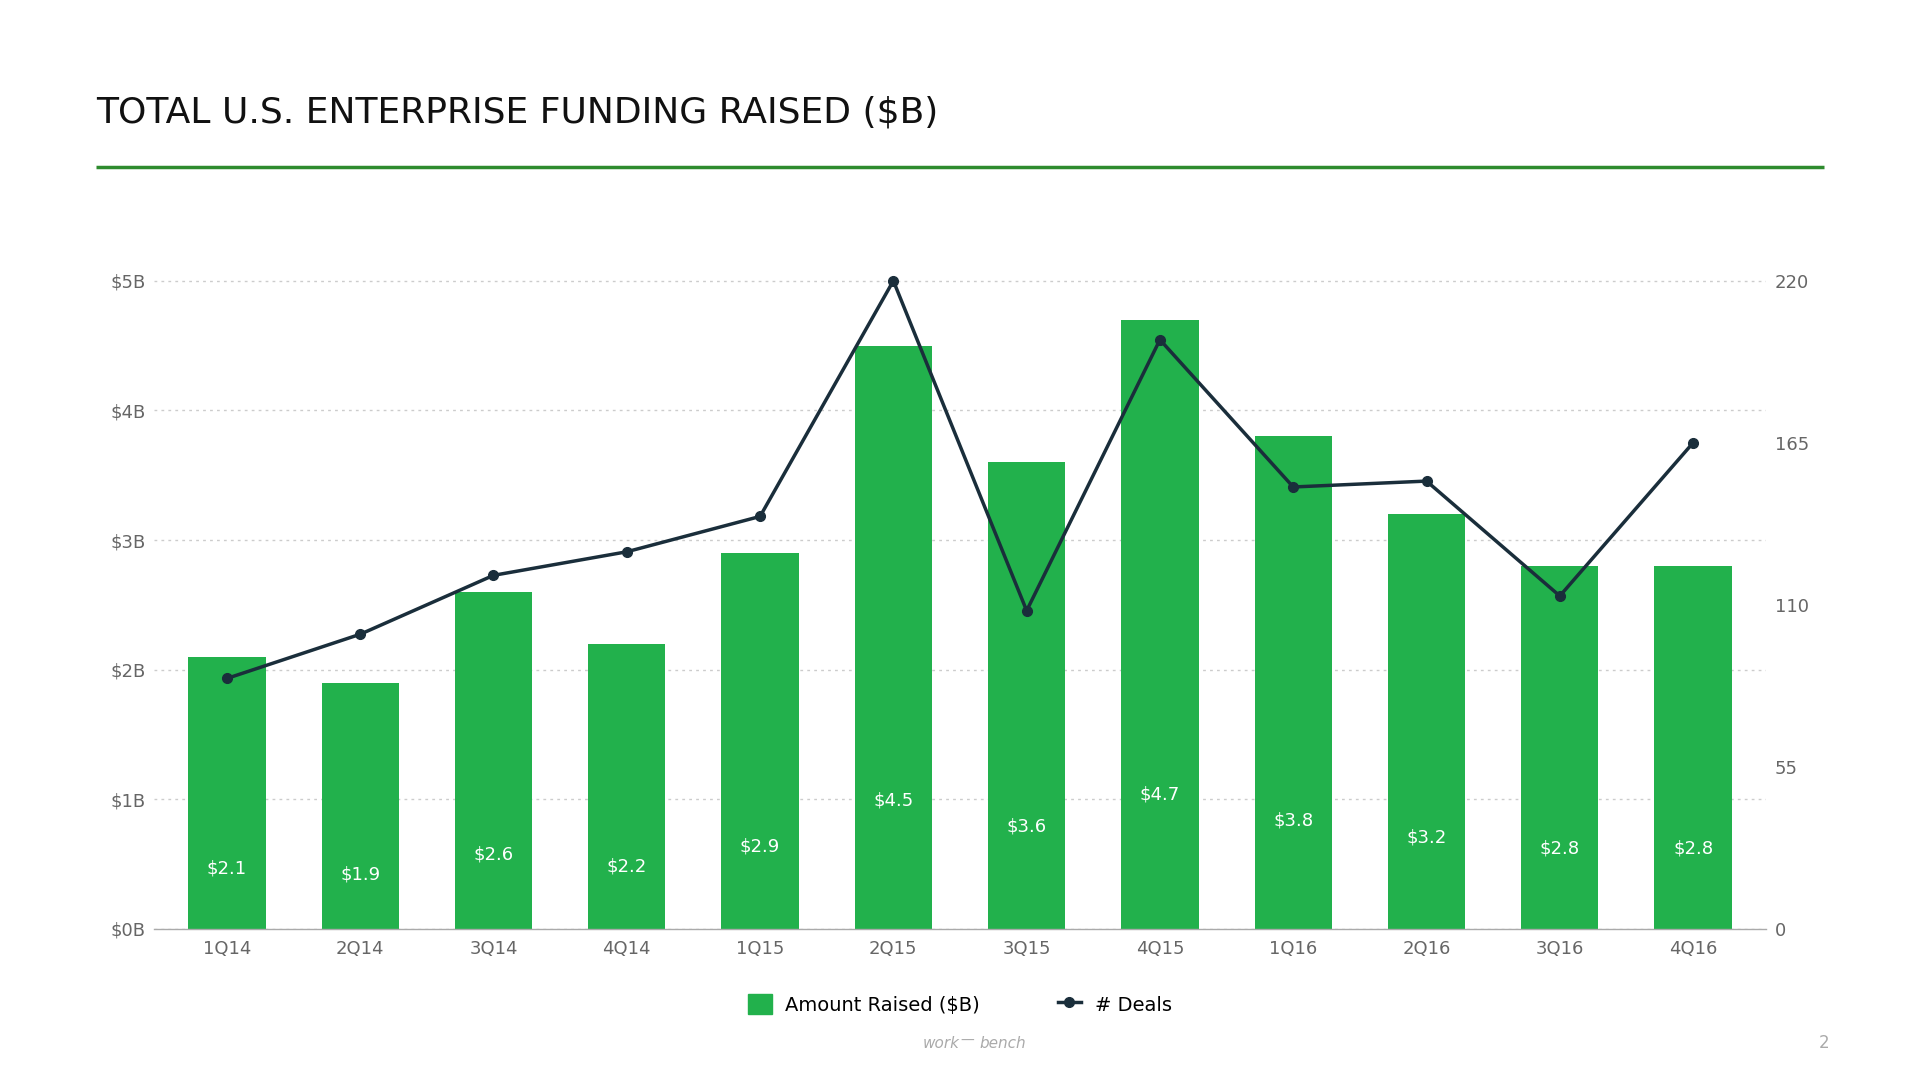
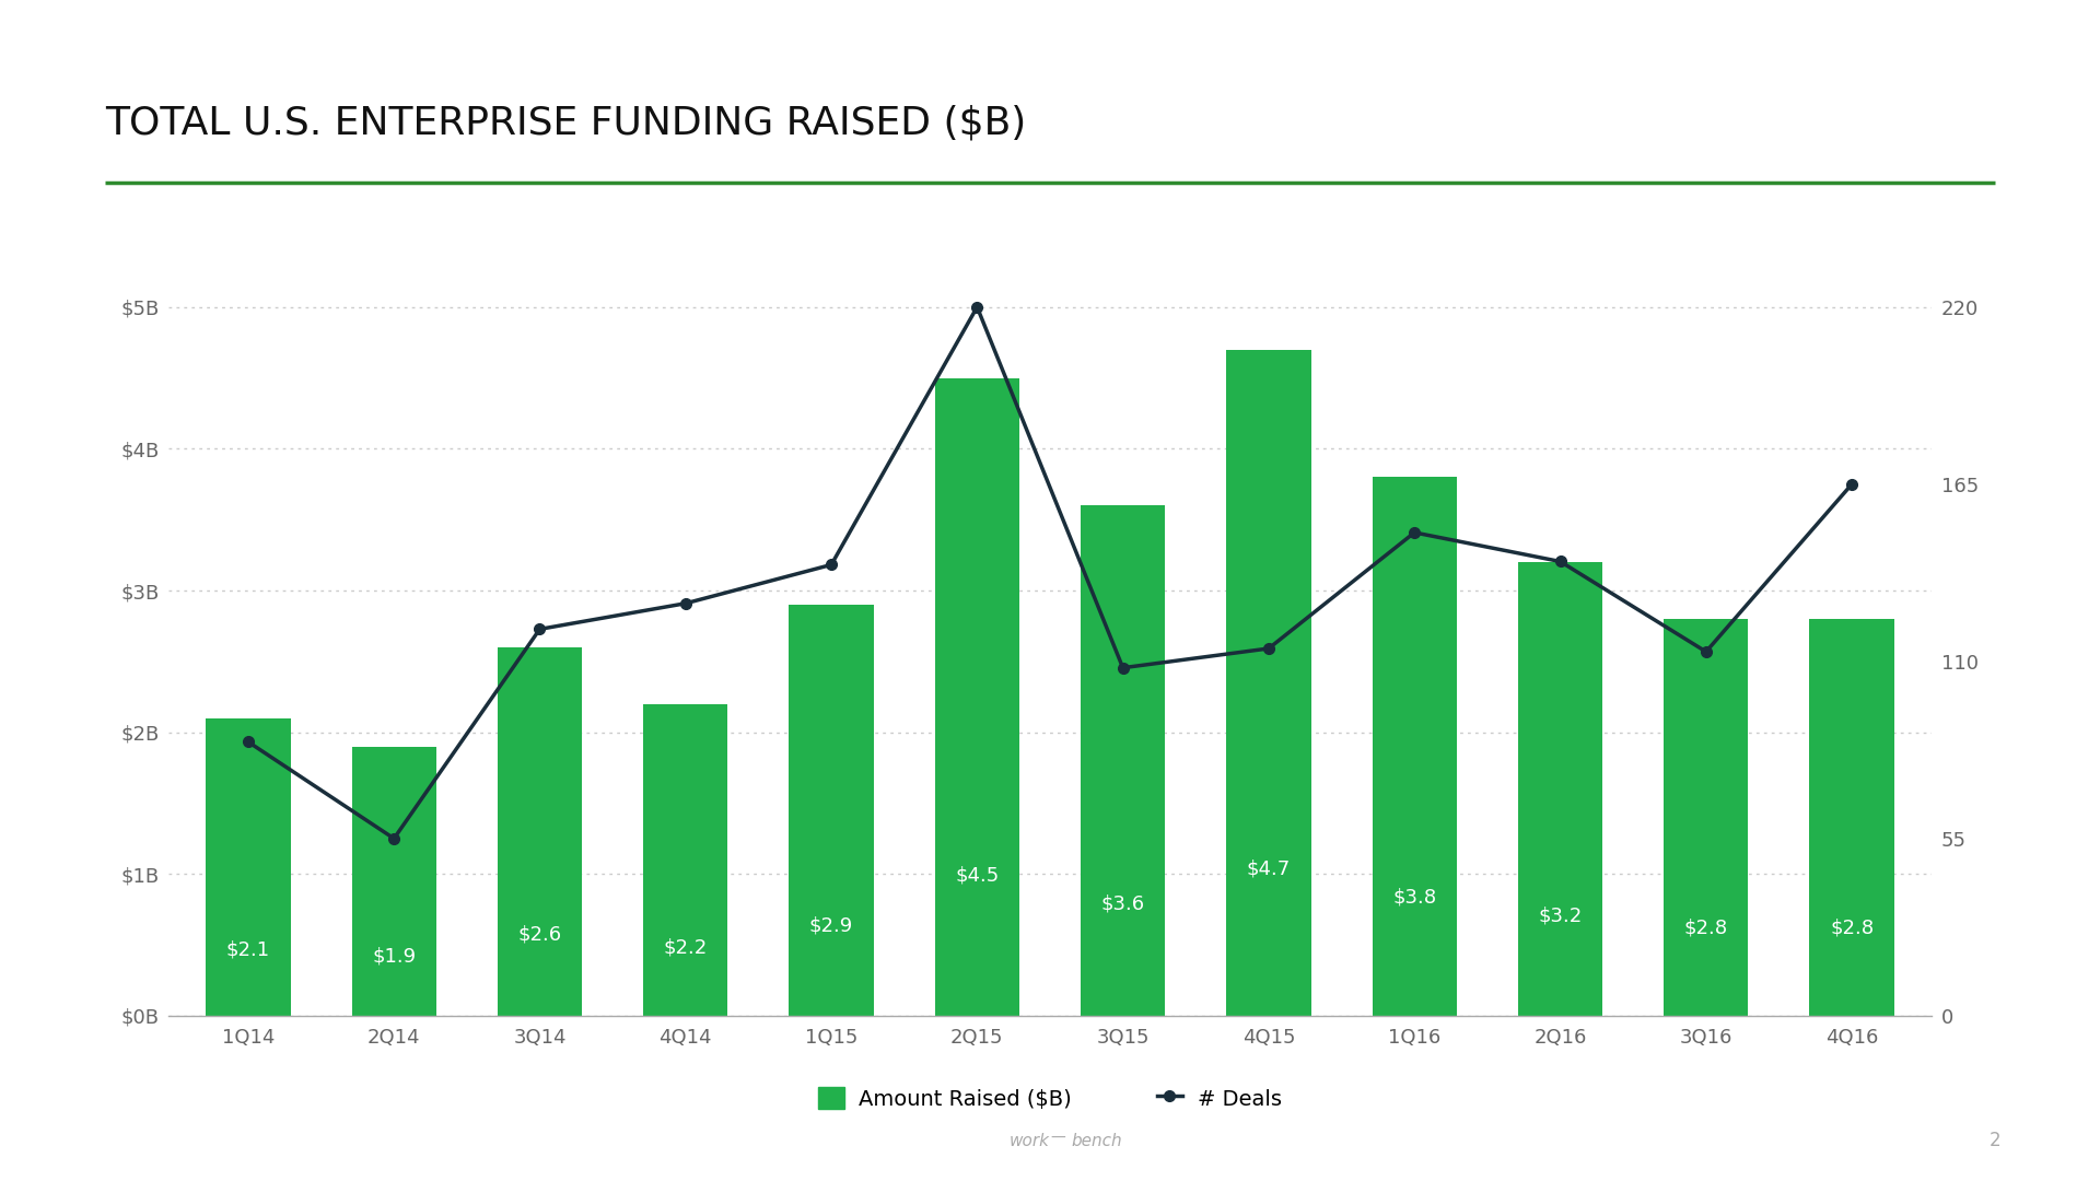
# Deals/2Q14: 100 -> 55
# Deals/4Q15: 200 -> 114
# Deals/2Q16: 152 -> 141
